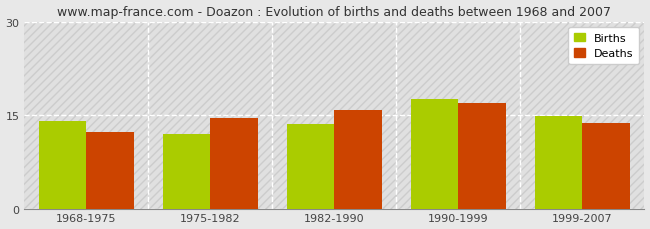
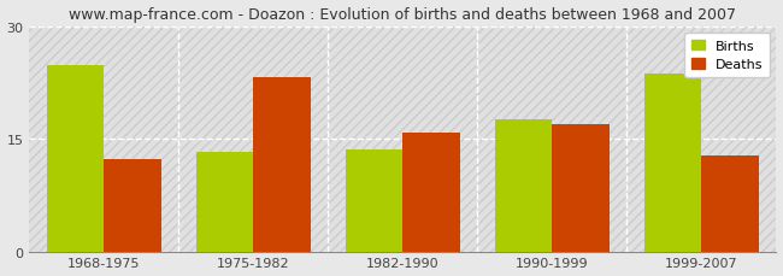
Births/1968-1975: 14.0 -> 24.8
Births/1975-1982: 12.0 -> 13.2
Deaths/1975-1982: 14.5 -> 23.2
Births/1999-2007: 14.8 -> 23.6
Deaths/1999-2007: 13.8 -> 12.8
